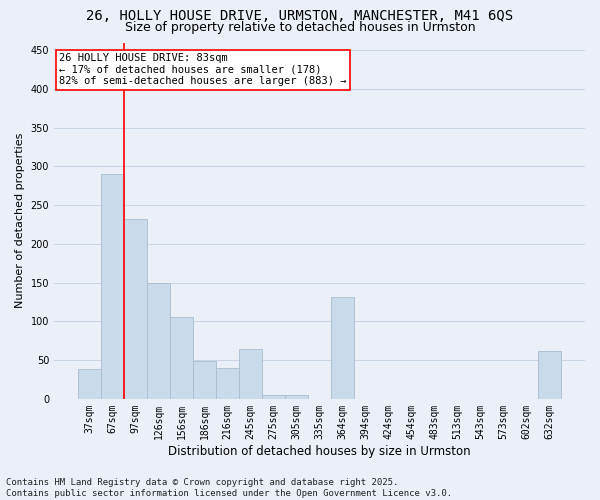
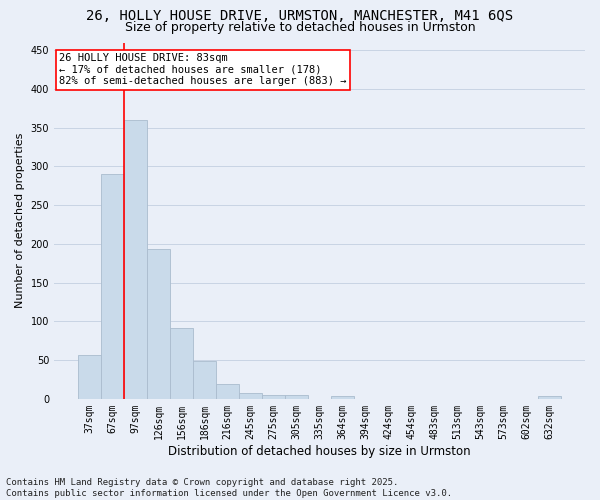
37sqm: 38 -> 57
97sqm: 232 -> 360
126sqm: 150 -> 193
156sqm: 106 -> 91
216sqm: 40 -> 19
245sqm: 64 -> 8
364sqm: 132 -> 4
632sqm: 62 -> 4
